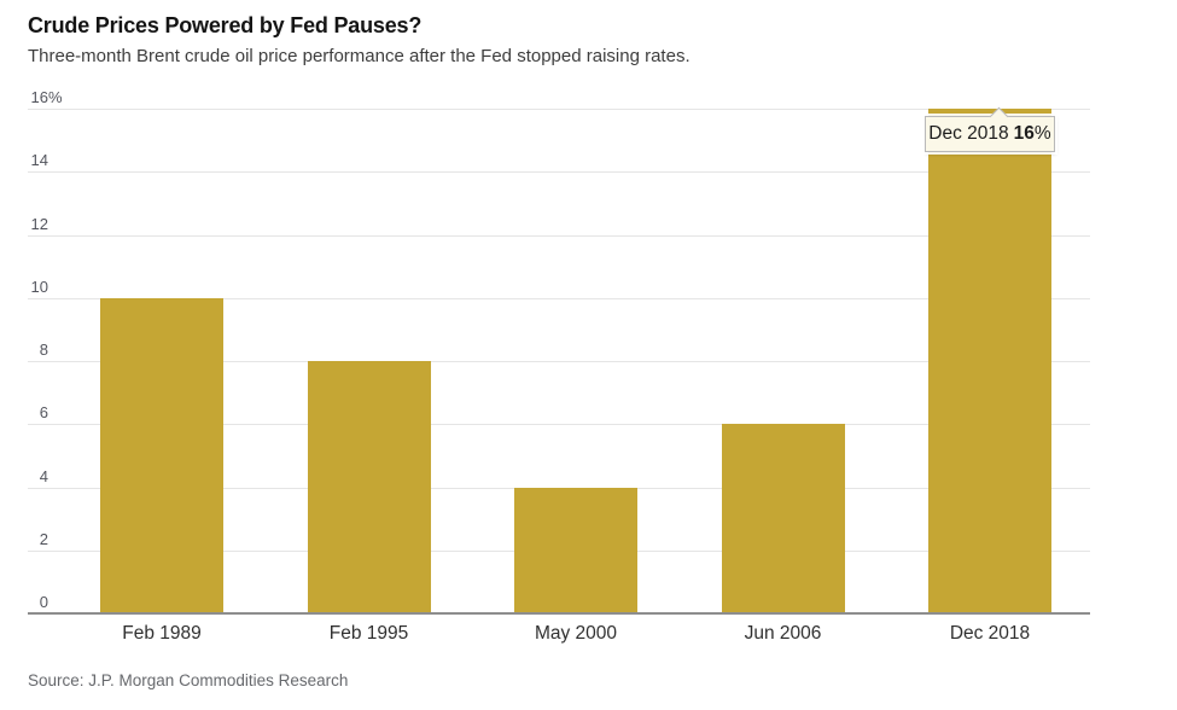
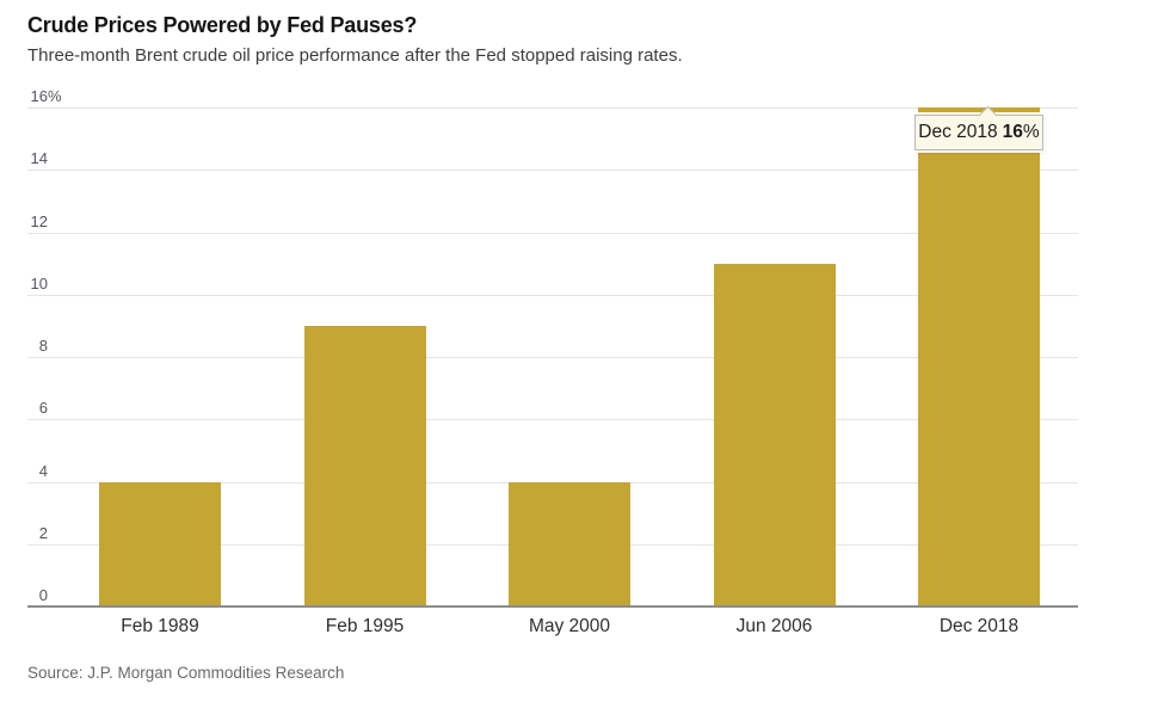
Feb 1989: 10 -> 4
Feb 1995: 8 -> 9
Jun 2006: 6 -> 11
